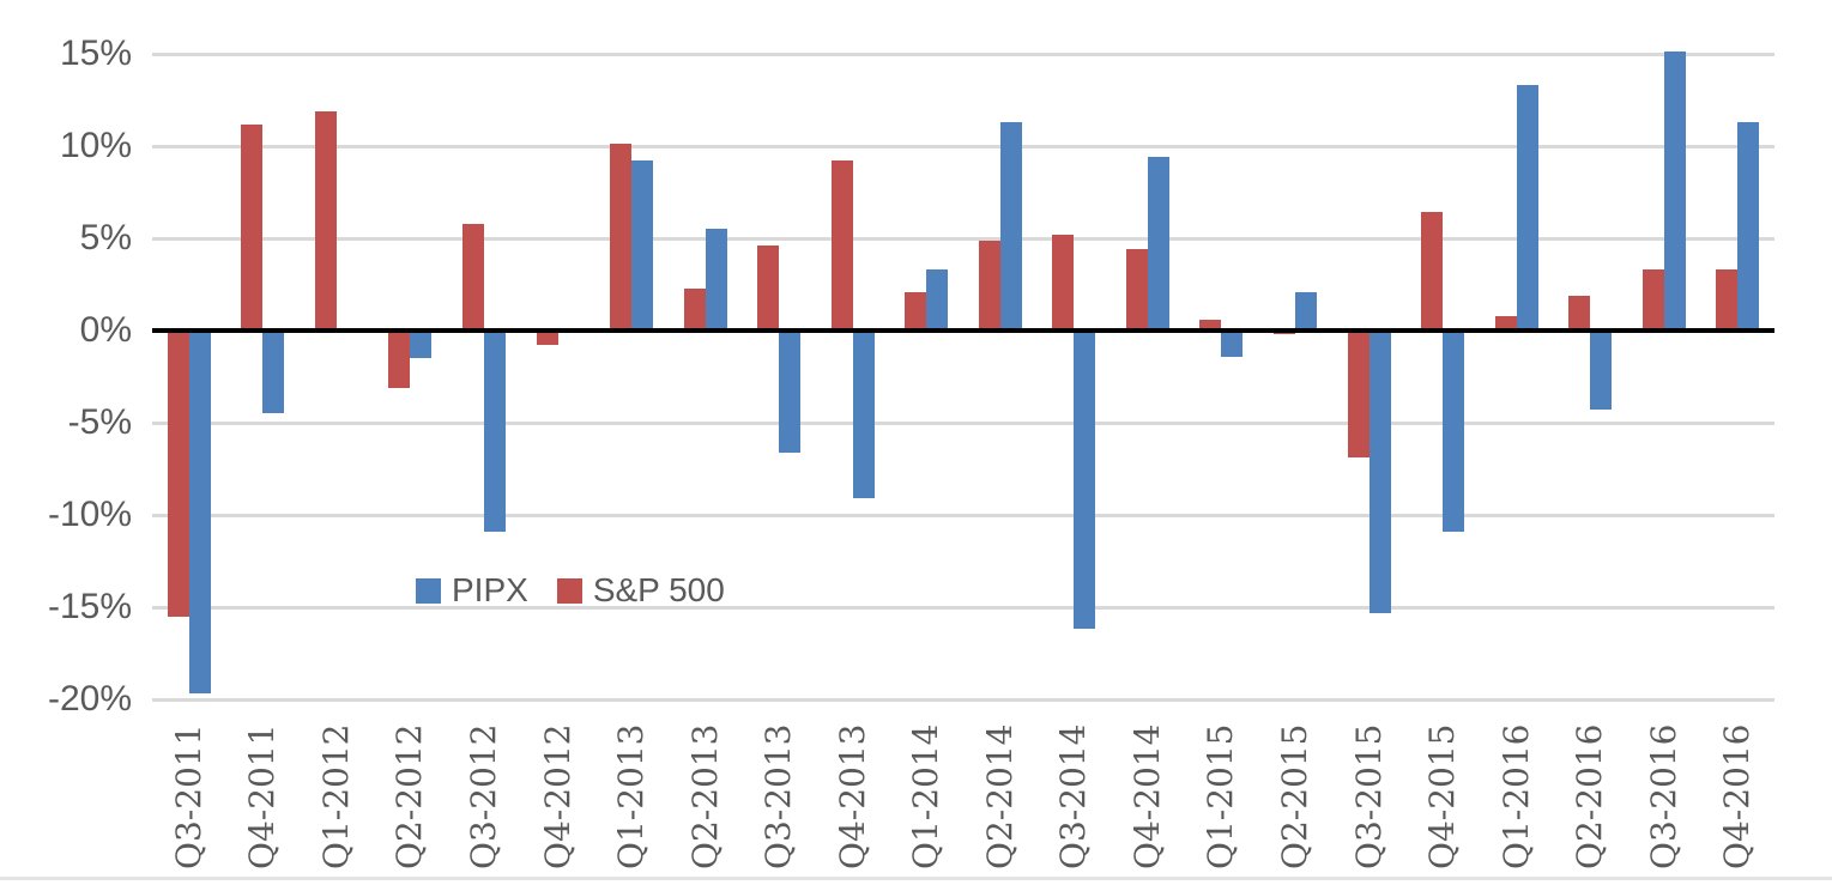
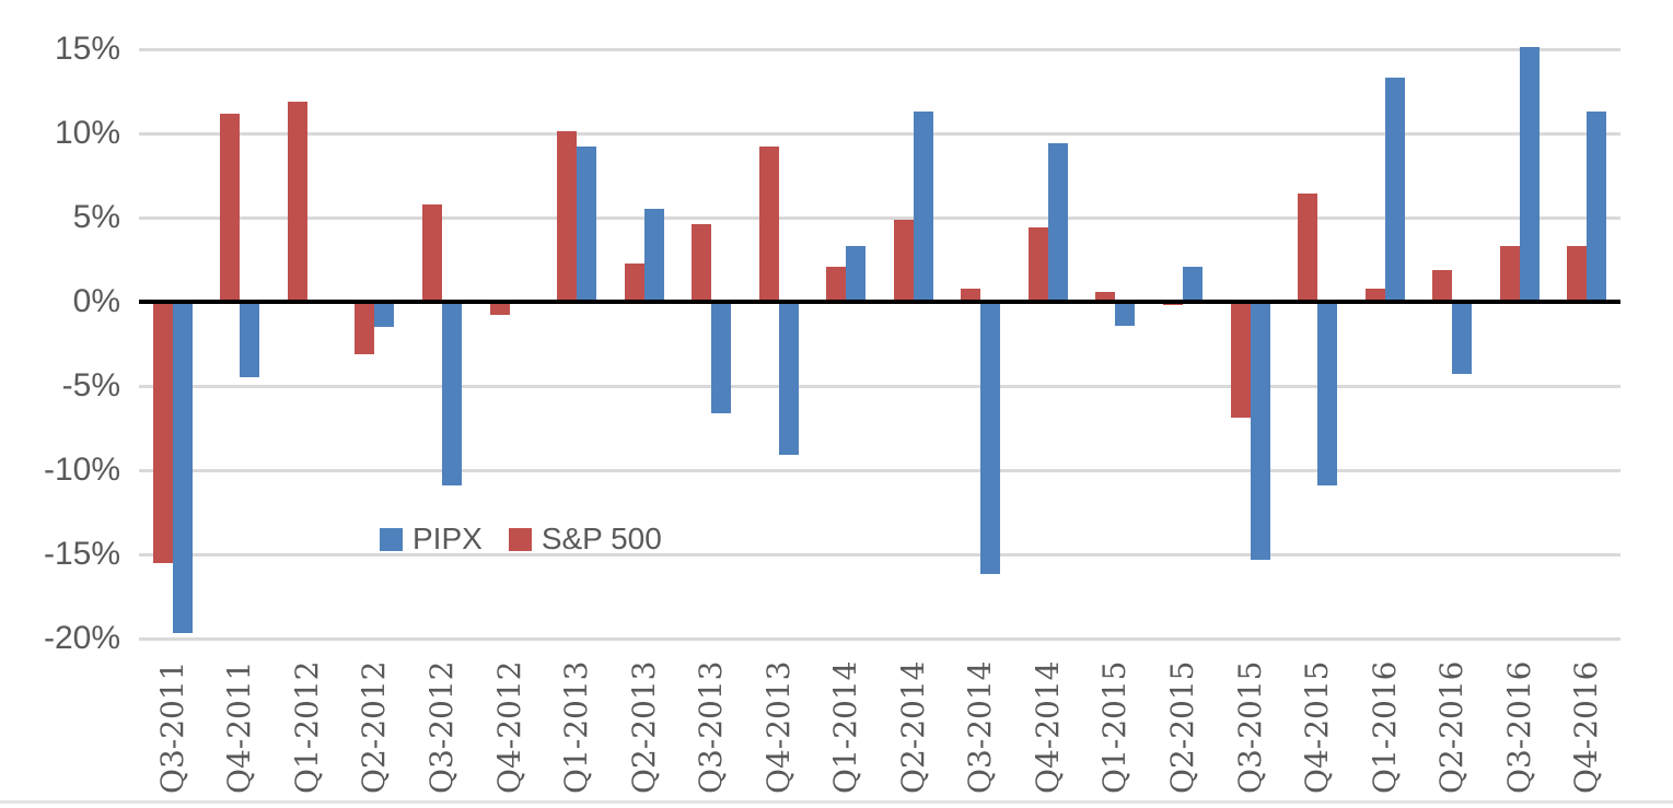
S&P 500/Q3-2014: 5.2% -> 0.8%
